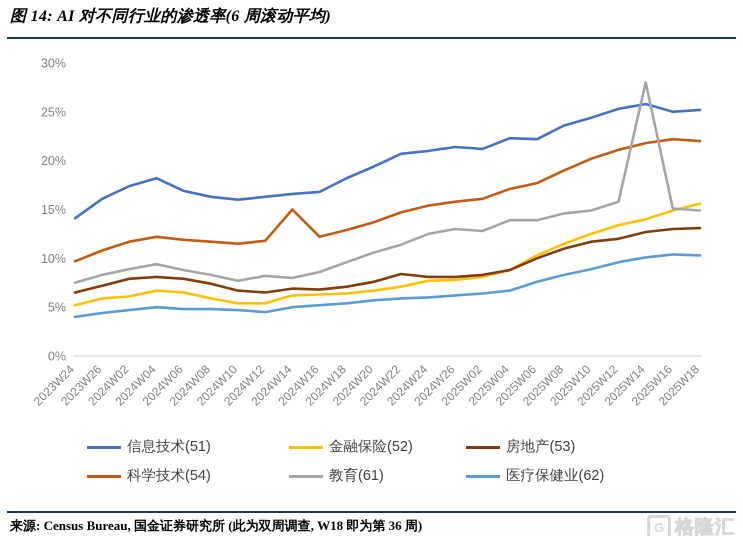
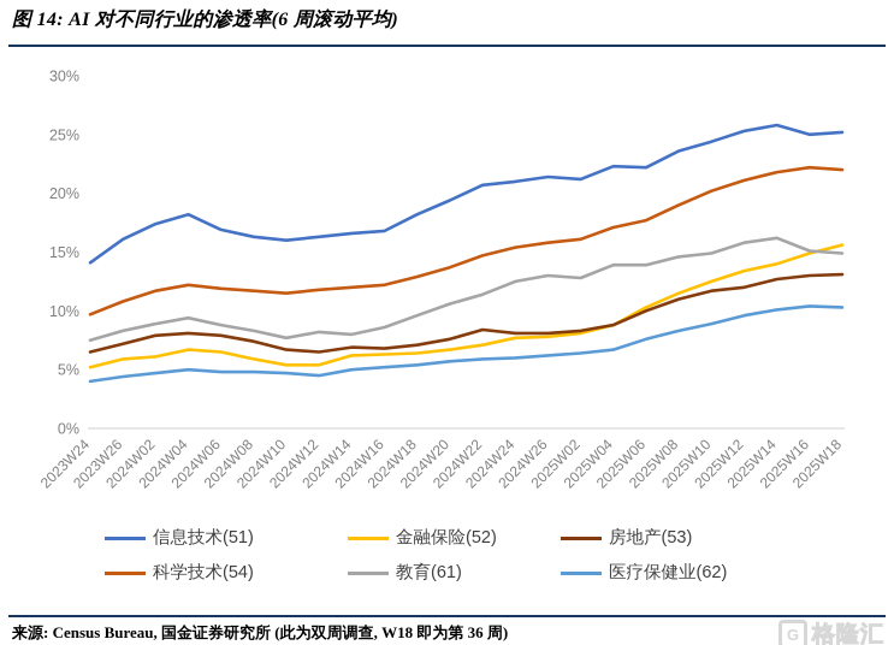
科学技术(54)/2024W14: 15% -> 12%
教育(61)/2025W14: 28% -> 16%
